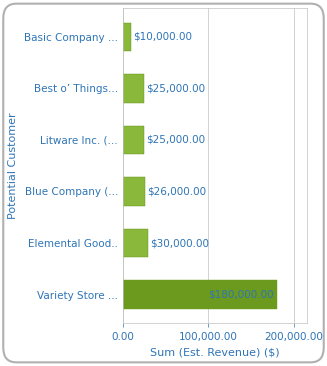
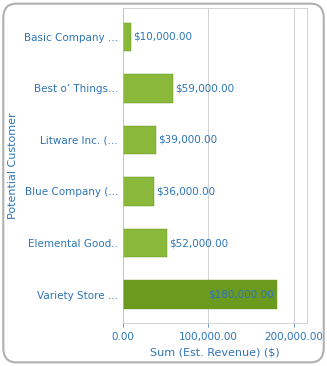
Best o’ Things...: $25,000.00 -> $59,000.00
Litware Inc. (...: $25,000.00 -> $39,000.00
Blue Company (...: $26,000.00 -> $36,000.00
Elemental Good..: $30,000.00 -> $52,000.00
